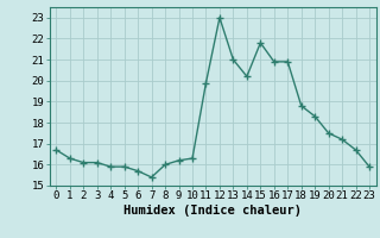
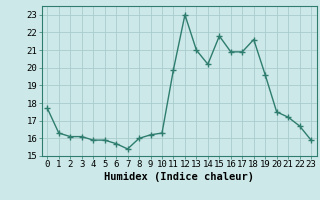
0: 16.7 -> 17.7
18: 18.8 -> 21.6
19: 18.3 -> 19.6
